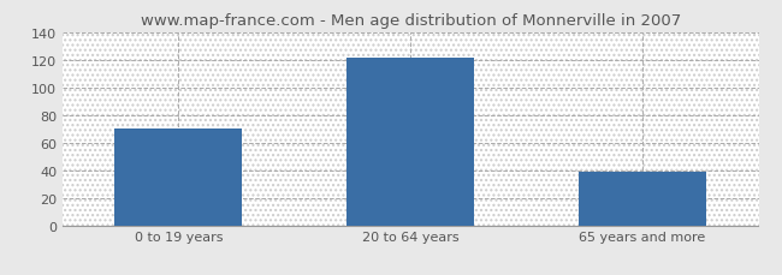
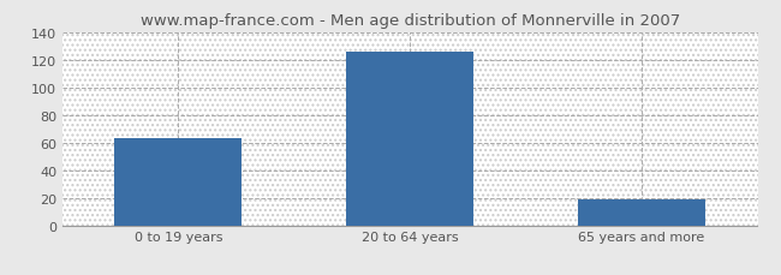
0 to 19 years: 70 -> 63
20 to 64 years: 121 -> 126
65 years and more: 39 -> 19
